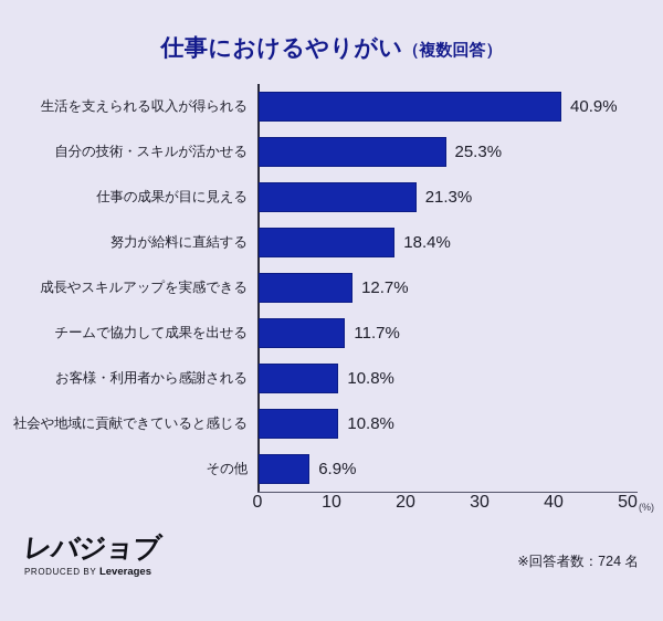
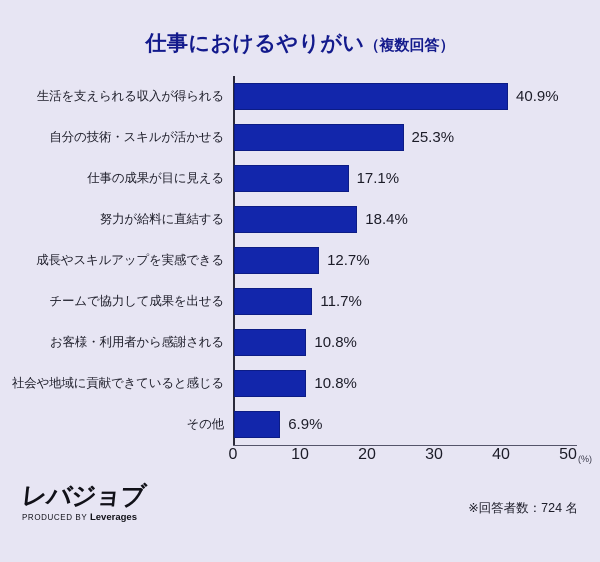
仕事の成果が目に見える: 21.3% -> 17.1%
